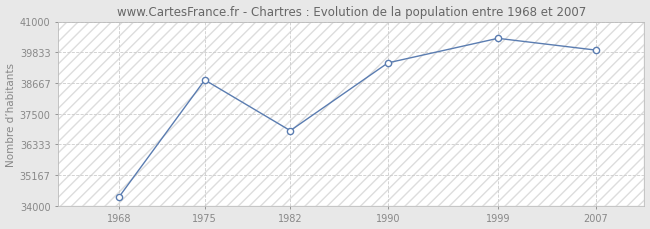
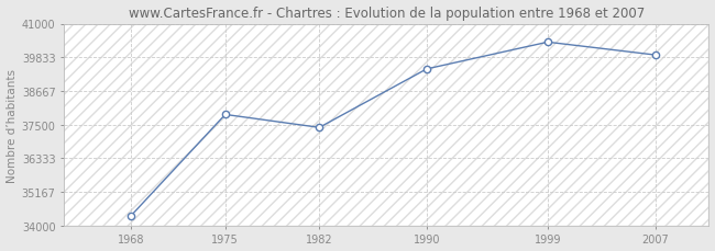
1975: 38780 -> 37850
1982: 36860 -> 37400
